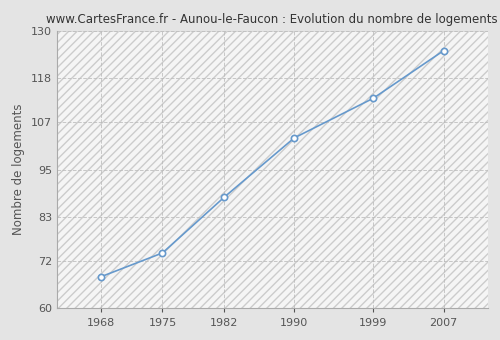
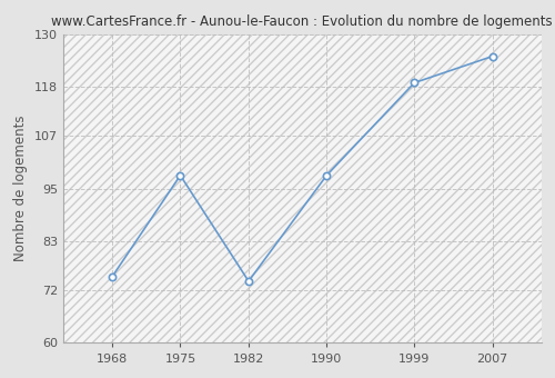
1968: 68 -> 75
1975: 74 -> 98
1982: 88 -> 74
1990: 103 -> 98
1999: 113 -> 119
